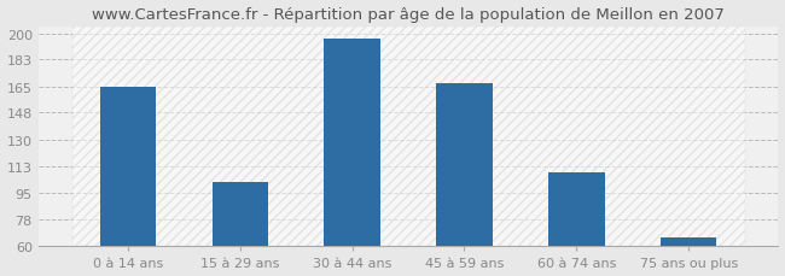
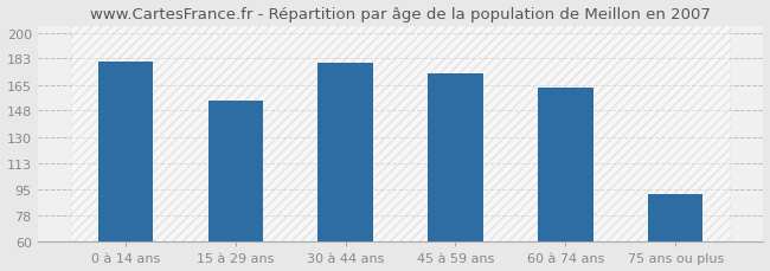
0 à 14 ans: 165 -> 181
15 à 29 ans: 102 -> 155
30 à 44 ans: 197 -> 180
45 à 59 ans: 167 -> 173
60 à 74 ans: 109 -> 163
75 ans ou plus: 66 -> 92
